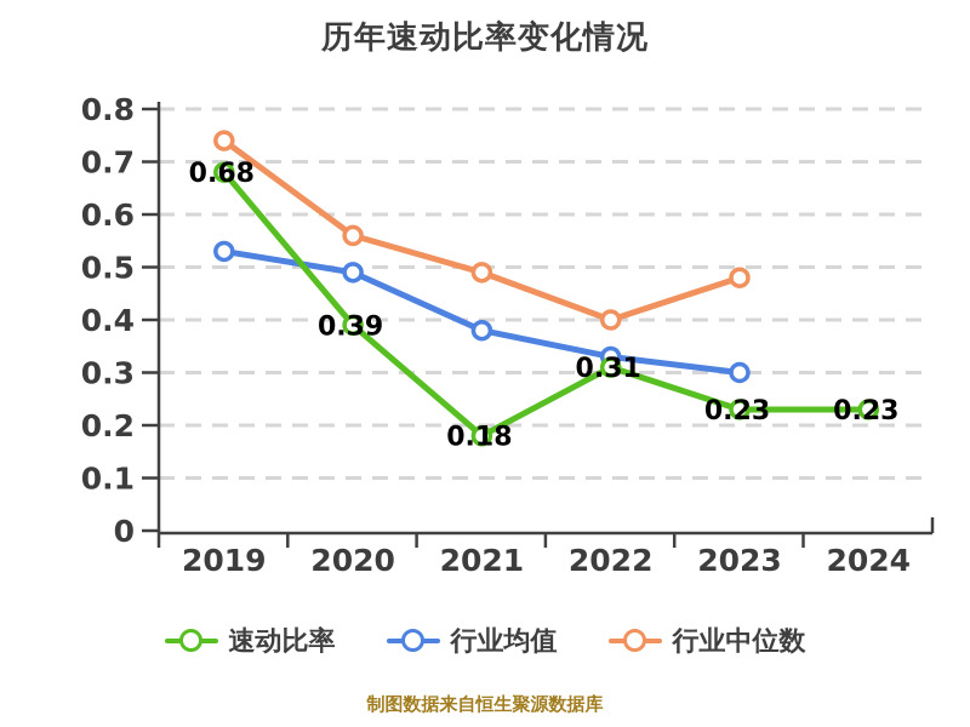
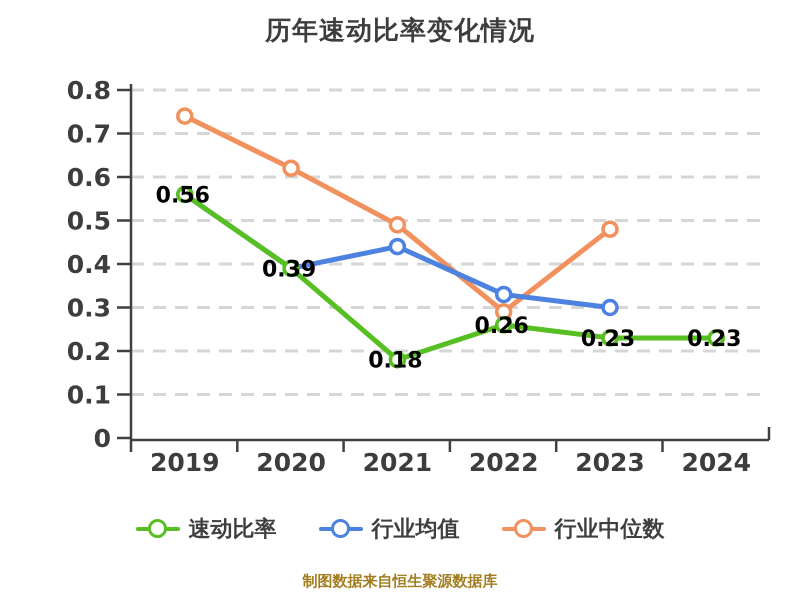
速动比率/2019: 0.68 -> 0.56
行业均值/2019: 0.53 -> 0.56
行业均值/2020: 0.49 -> 0.39
行业中位数/2020: 0.56 -> 0.62
行业均值/2021: 0.38 -> 0.44
速动比率/2022: 0.31 -> 0.26
行业中位数/2022: 0.40 -> 0.29
